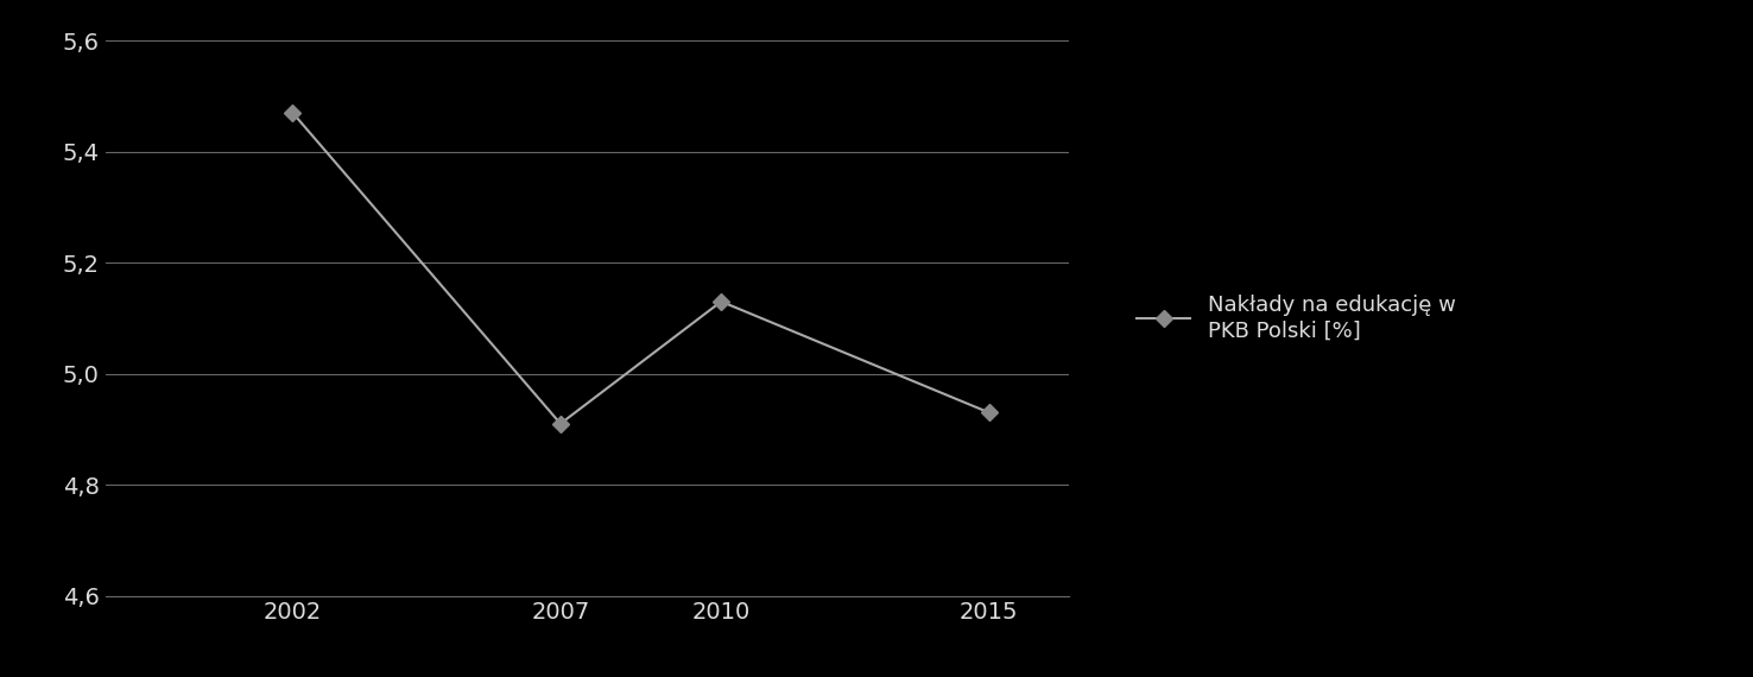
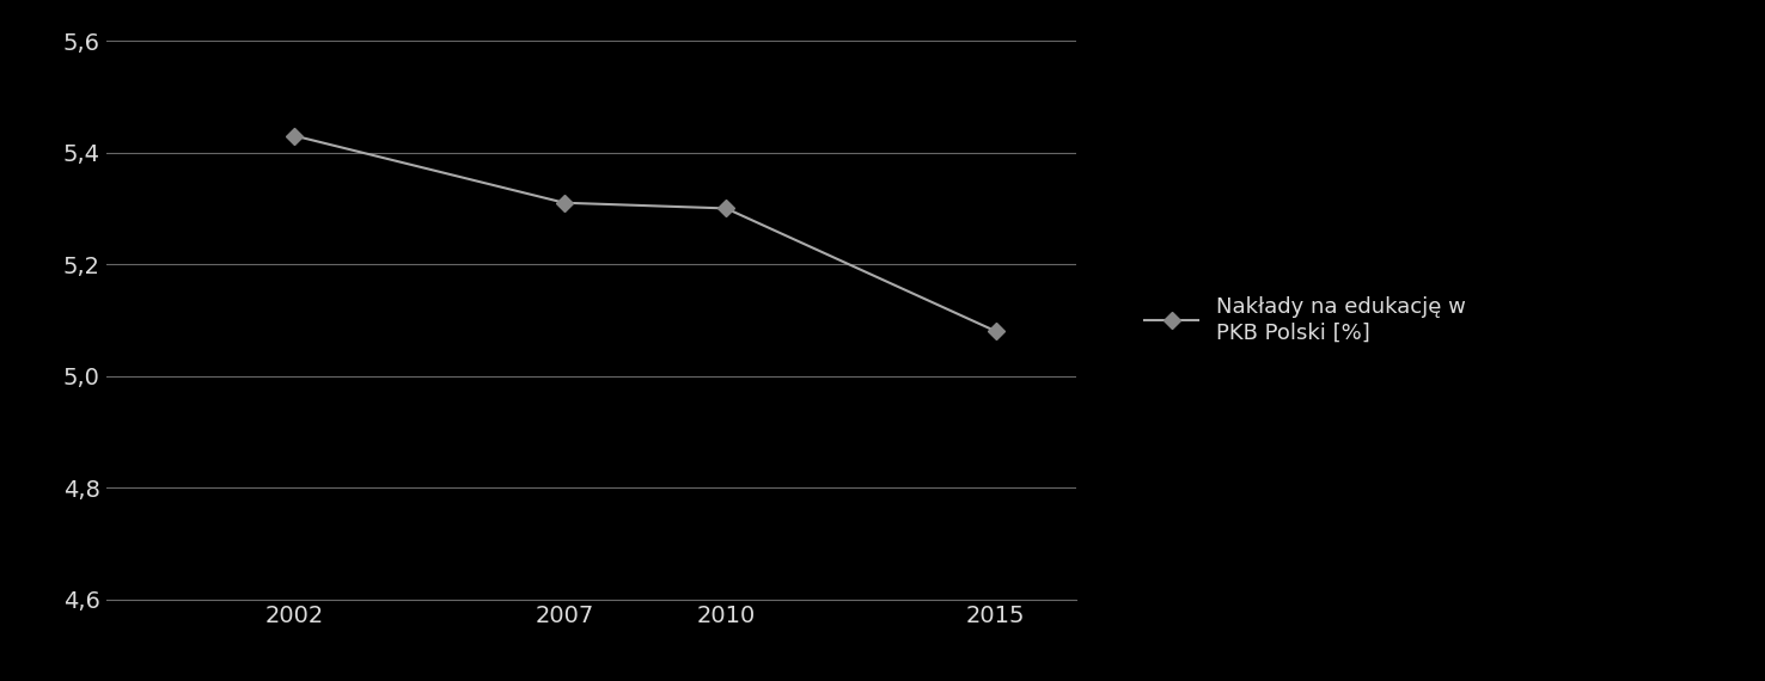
2002: 5,47 -> 5,43
2007: 4,91 -> 5,31
2010: 5,13 -> 5,30
2015: 4,93 -> 5,08
